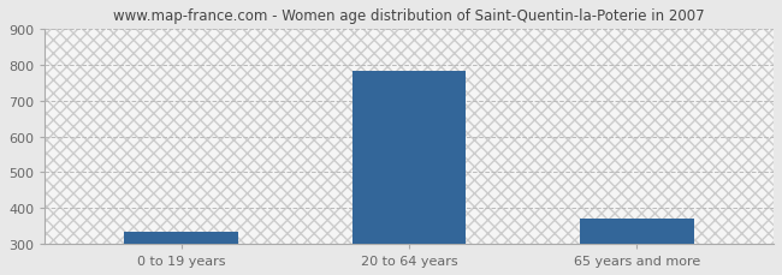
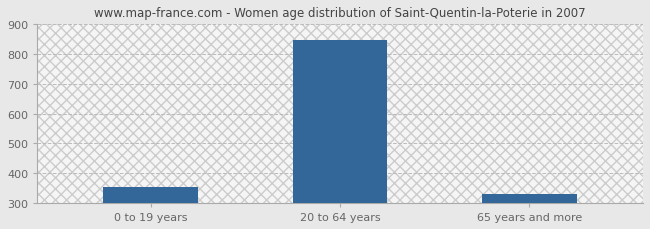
0 to 19 years: 335 -> 355
20 to 64 years: 785 -> 848
65 years and more: 370 -> 330
